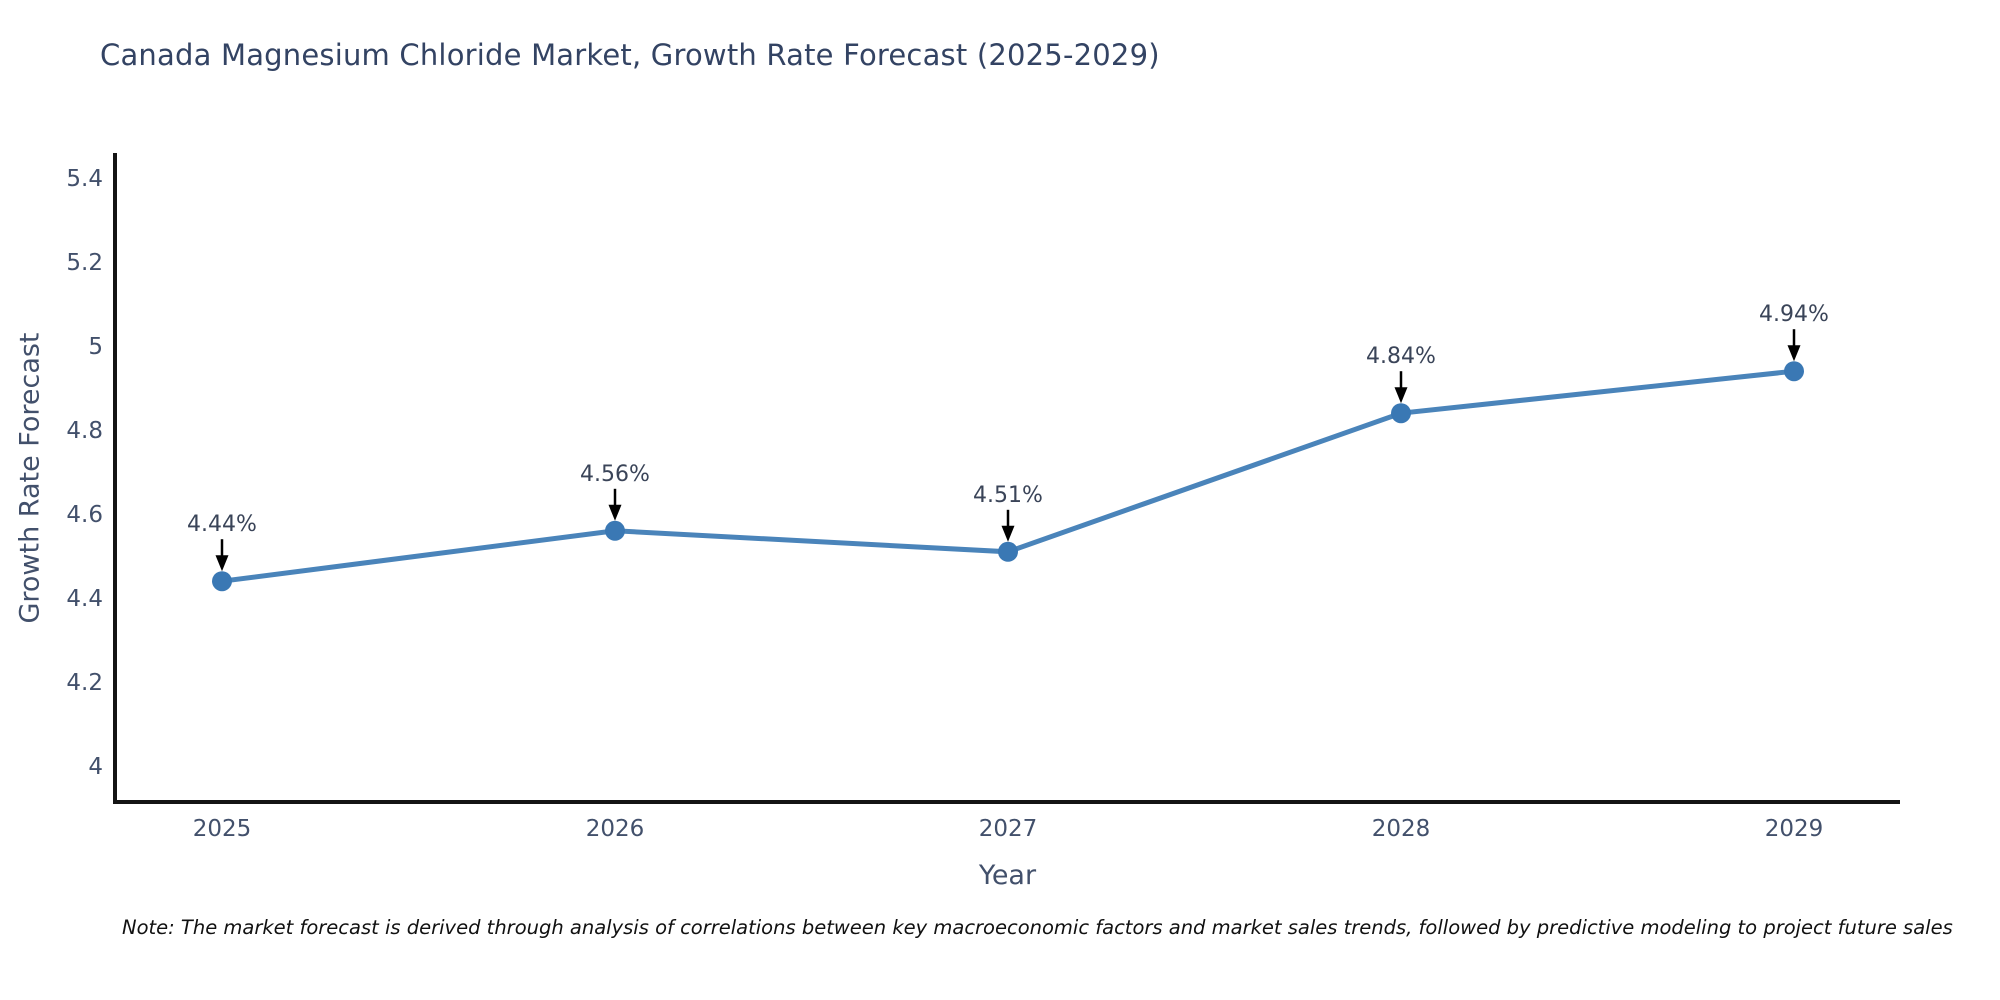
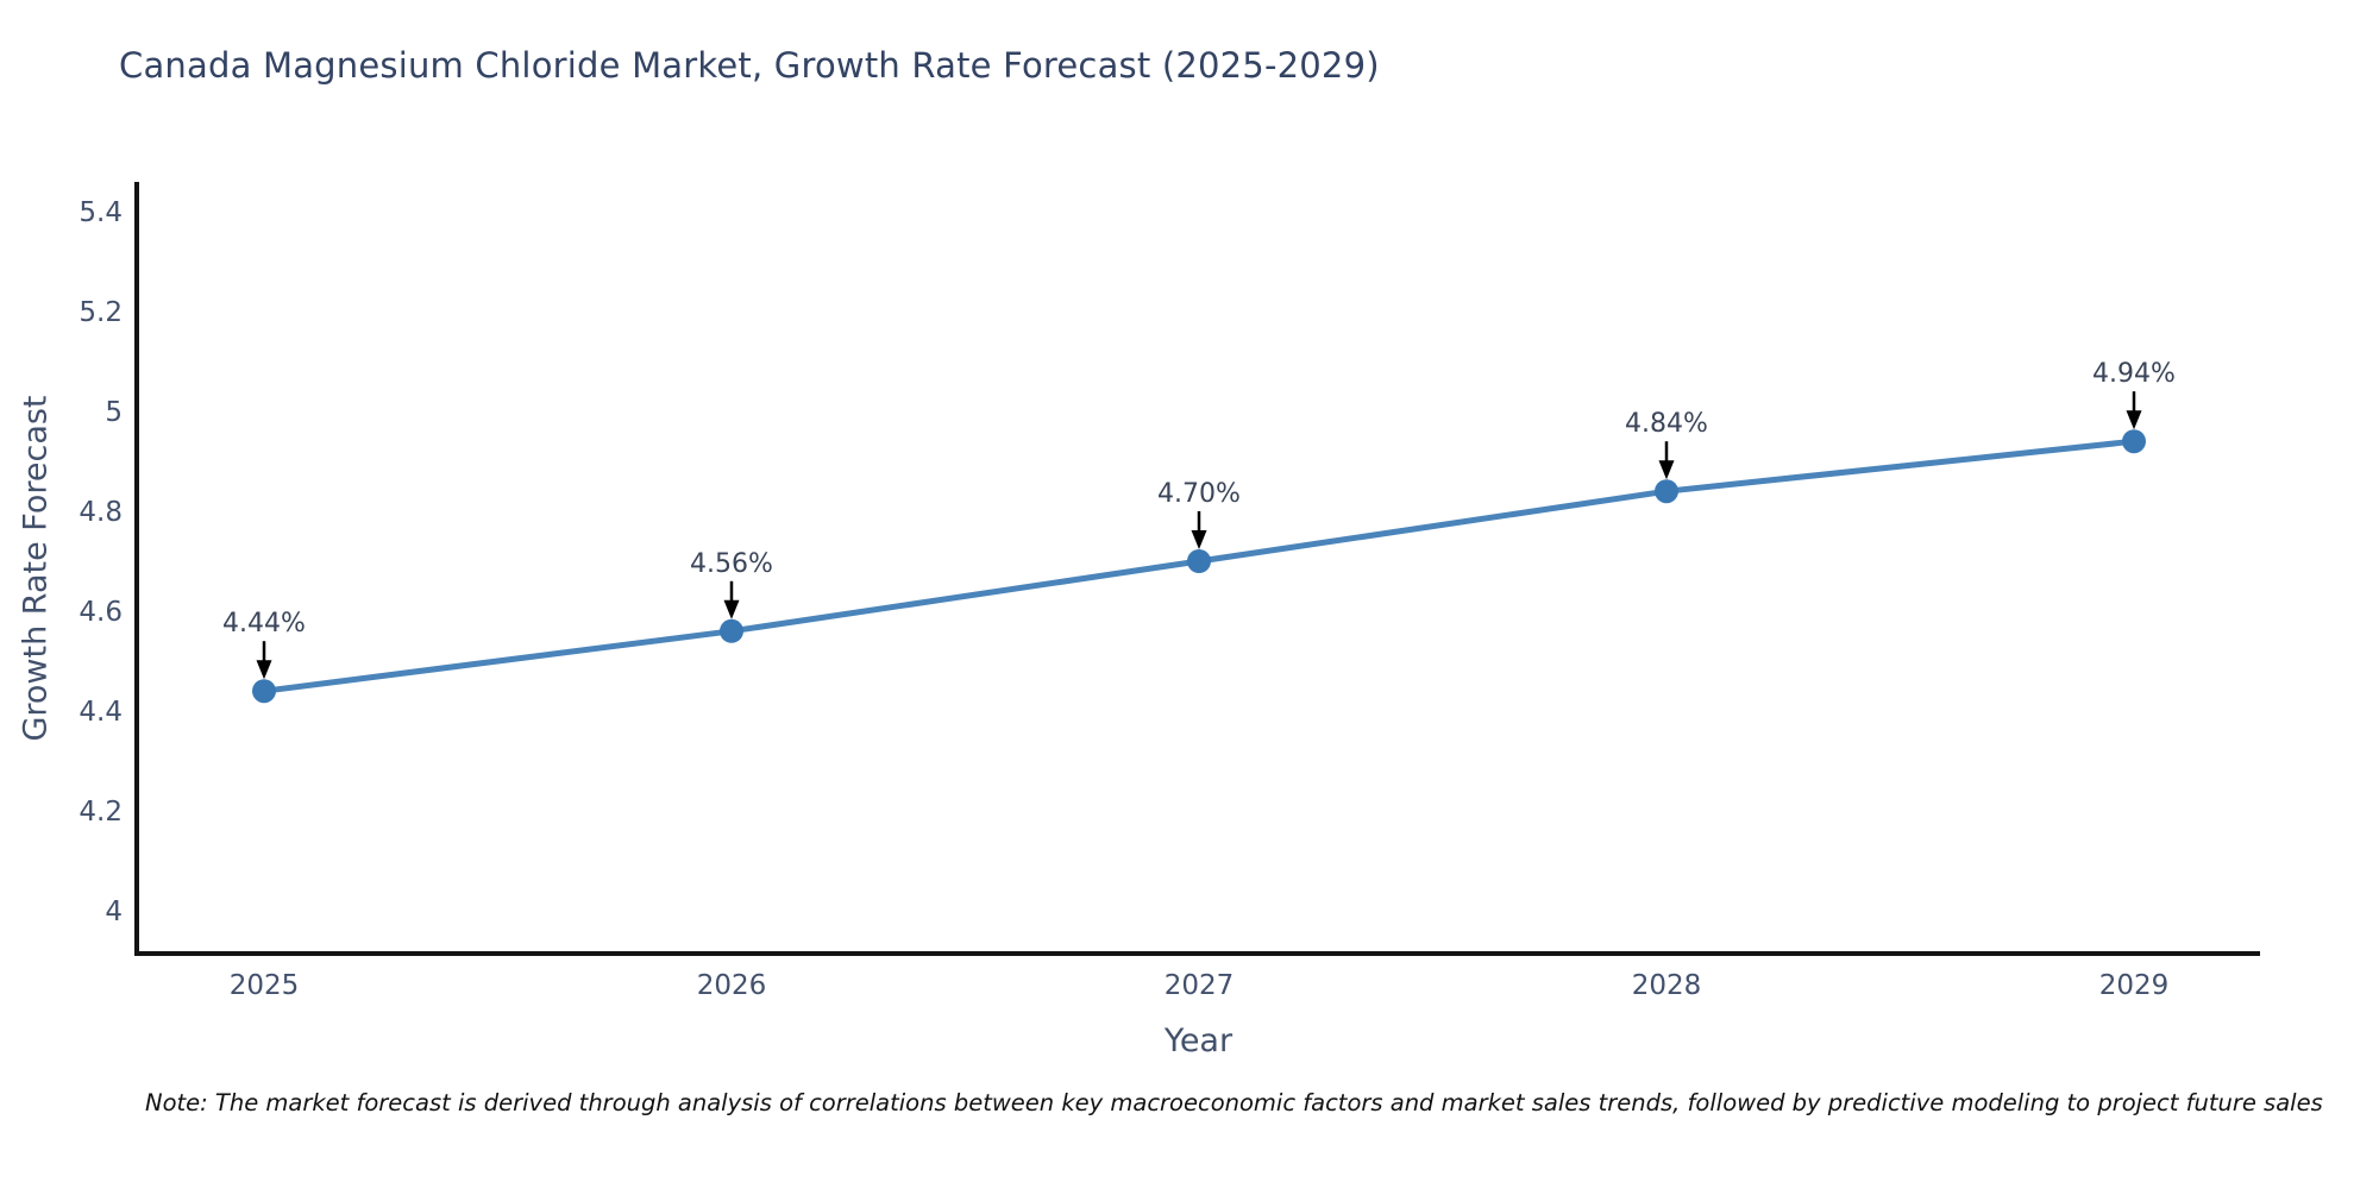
2027: 4.51% -> 4.70%
